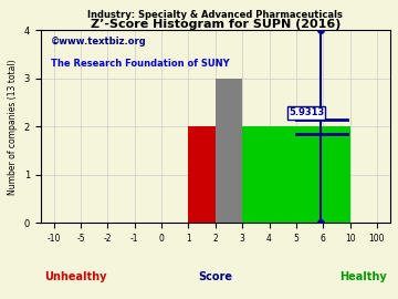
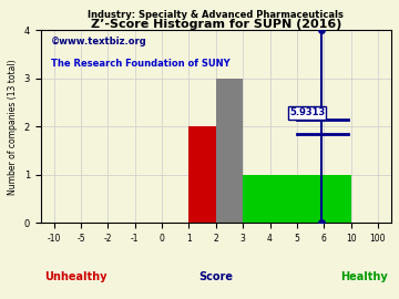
5: 2 -> 1
